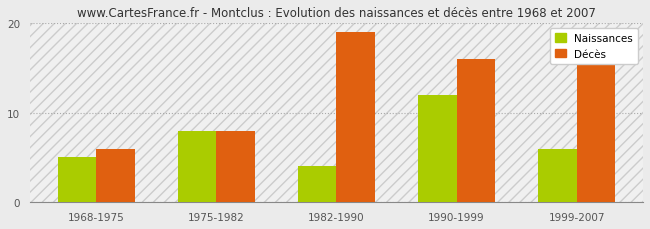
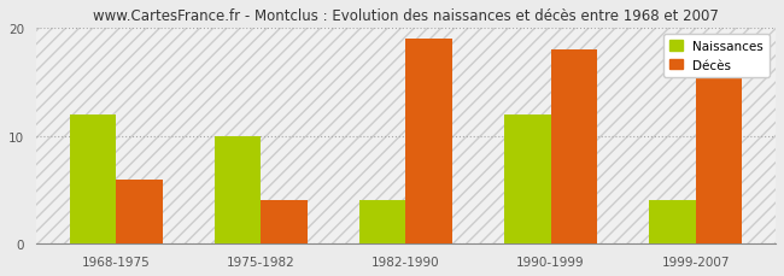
Naissances/1968-1975: 5 -> 12
Naissances/1975-1982: 8 -> 10
Décès/1975-1982: 8 -> 4
Décès/1990-1999: 16 -> 18
Naissances/1999-2007: 6 -> 4
